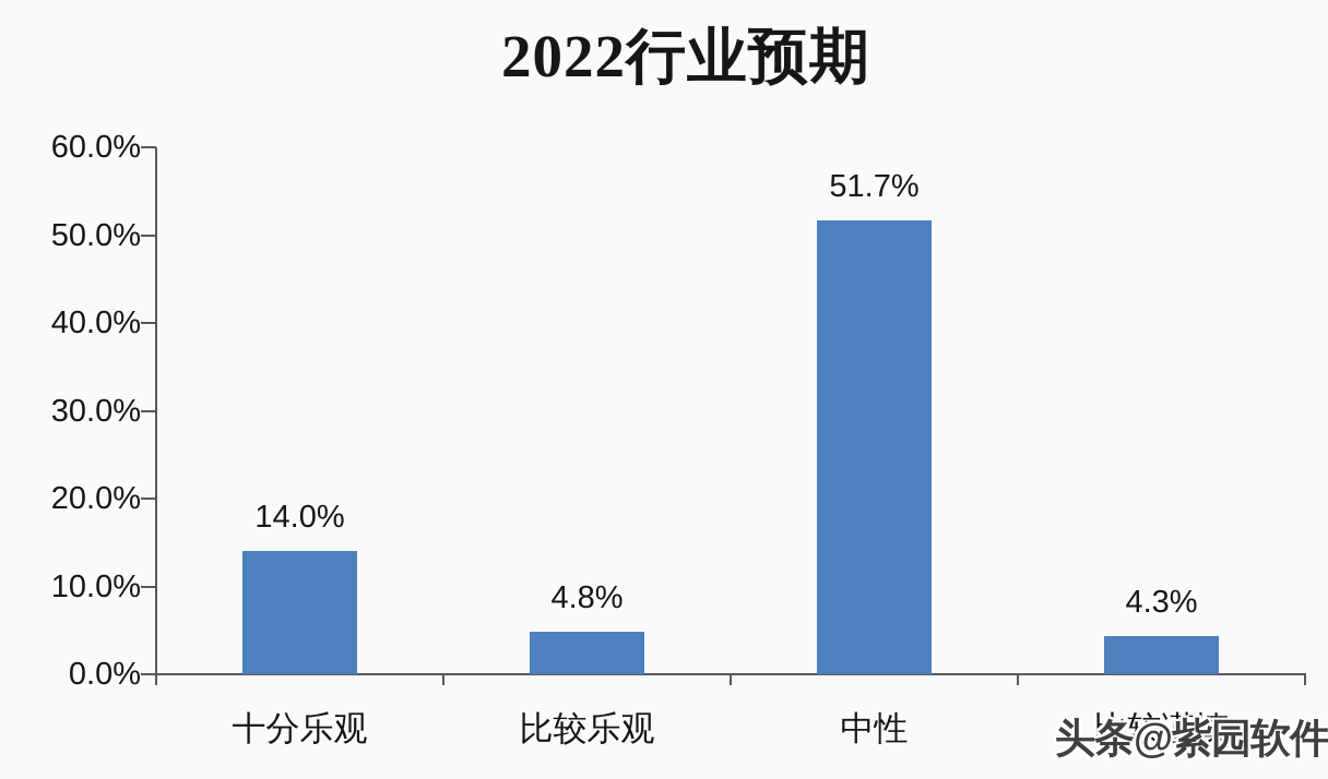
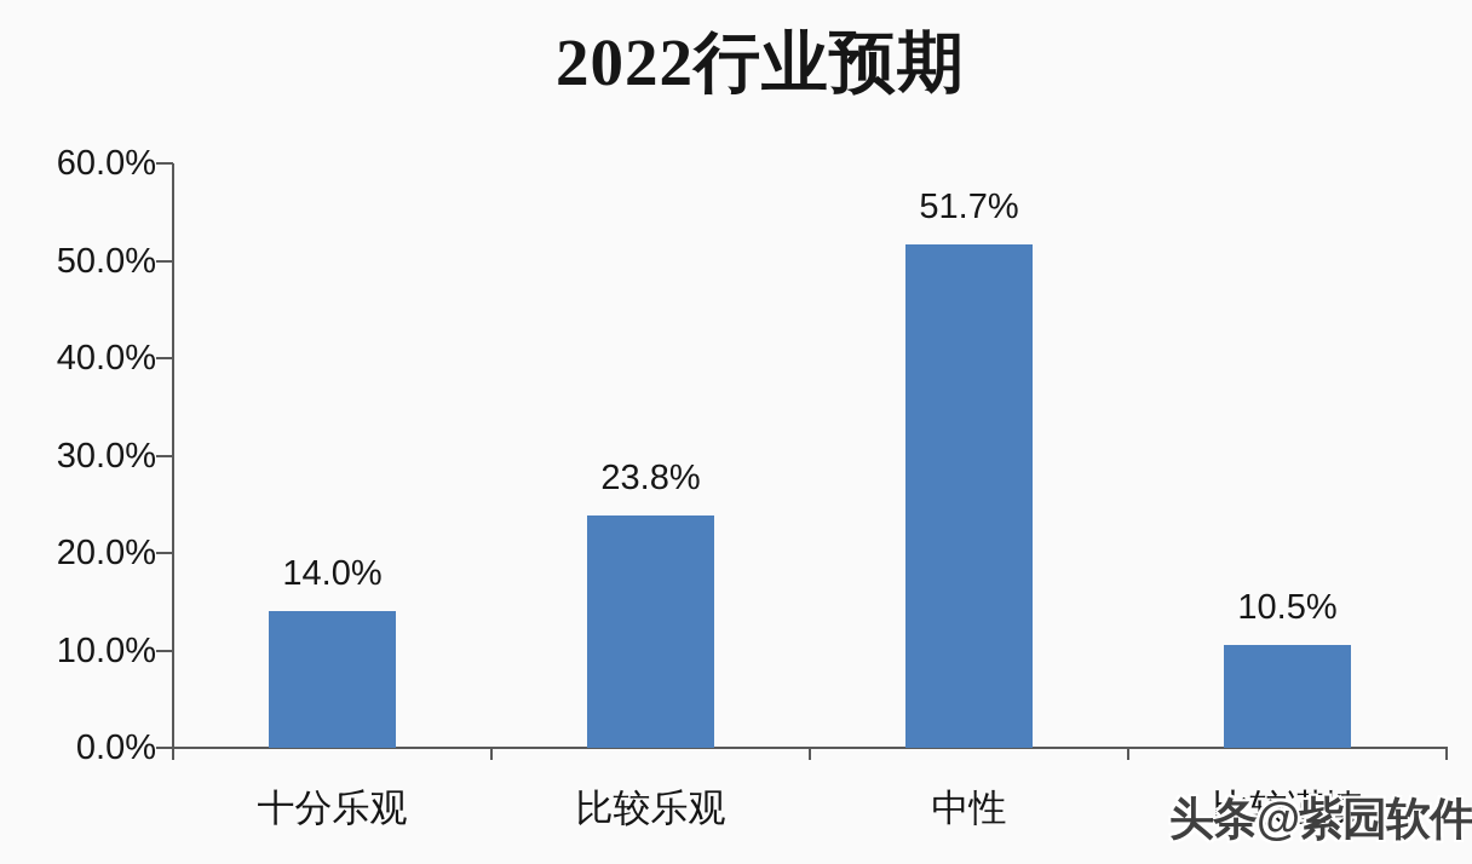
比较乐观: 4.8% -> 23.8%
比较谨慎: 4.3% -> 10.5%
